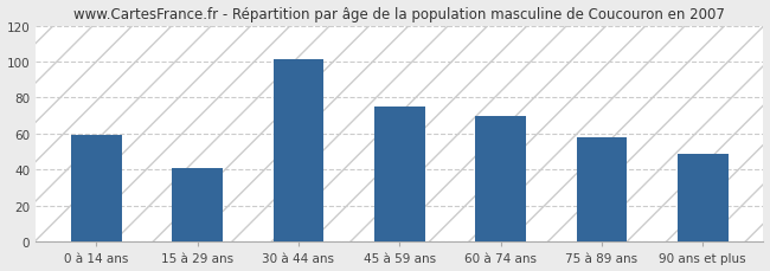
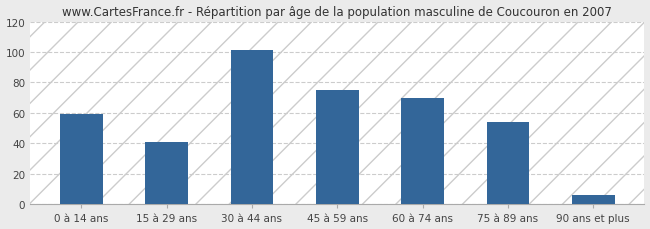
75 à 89 ans: 58 -> 54
90 ans et plus: 49 -> 6
